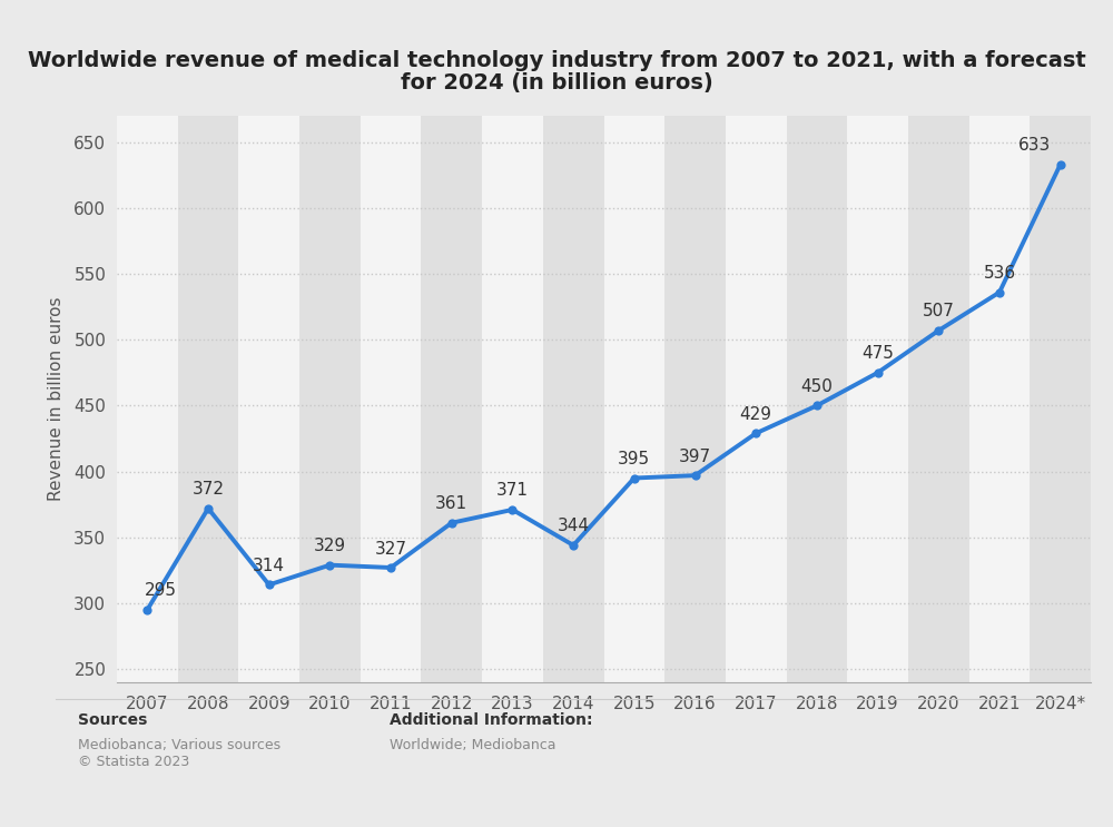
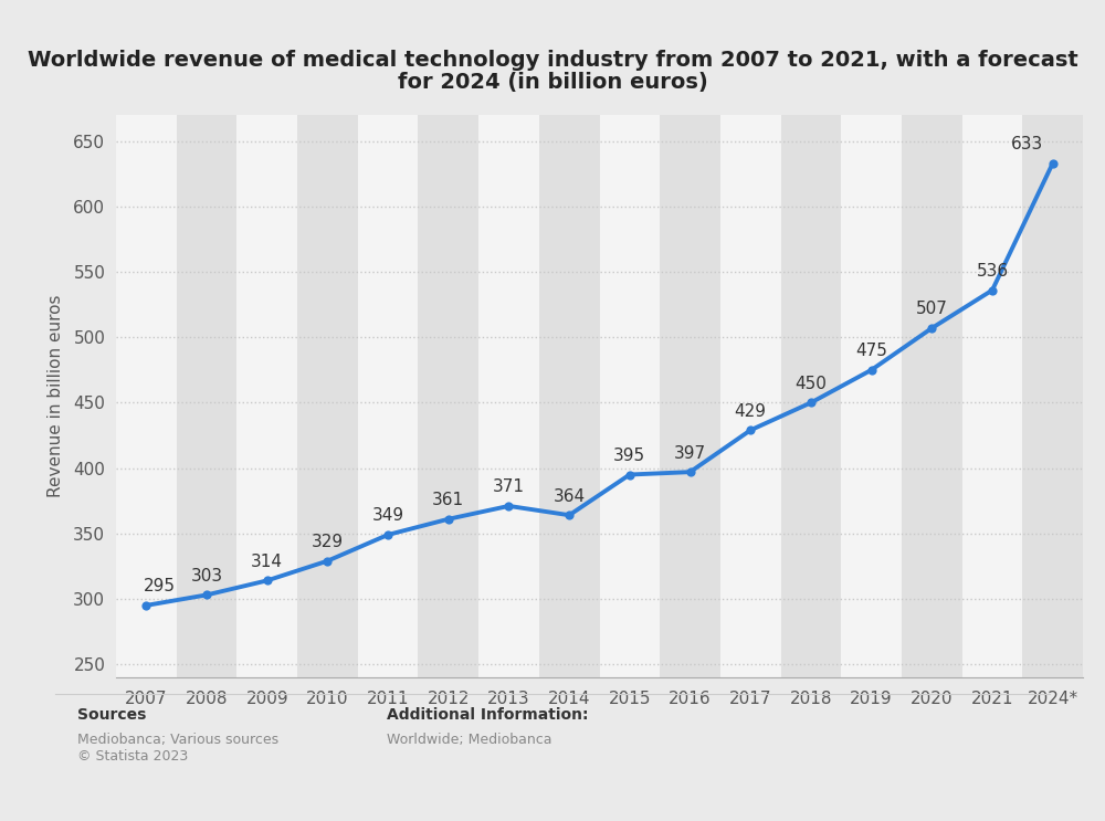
2008: 372 -> 303
2011: 327 -> 349
2014: 344 -> 364
